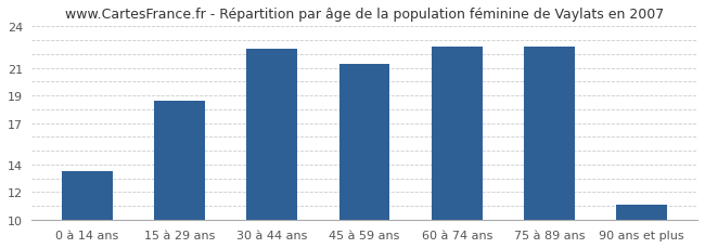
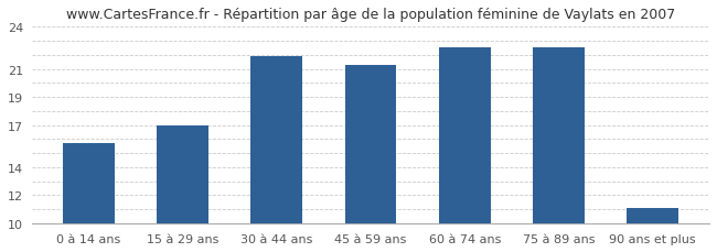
0 à 14 ans: 13.5 -> 15.7
15 à 29 ans: 18.6 -> 17.0
30 à 44 ans: 22.4 -> 21.9
